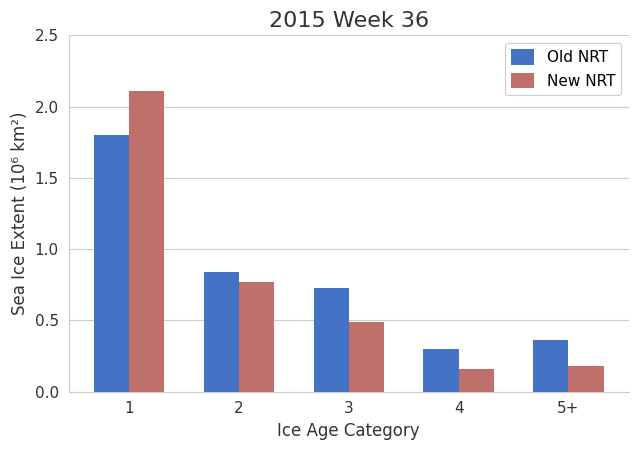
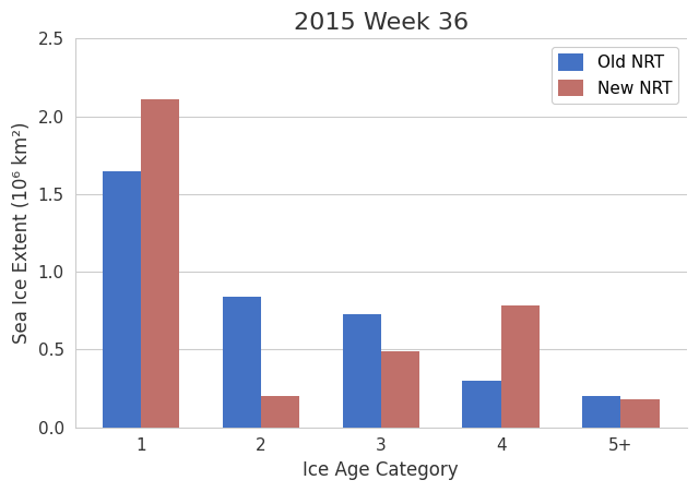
Old NRT/1: 1.80 -> 1.65
New NRT/2: 0.77 -> 0.20
New NRT/4: 0.16 -> 0.78
Old NRT/5+: 0.36 -> 0.20
